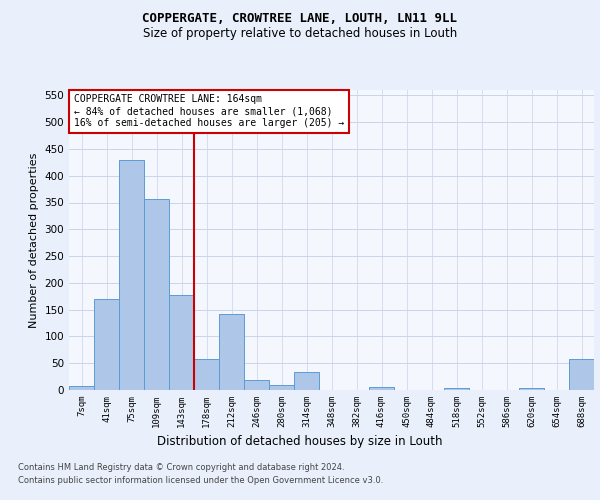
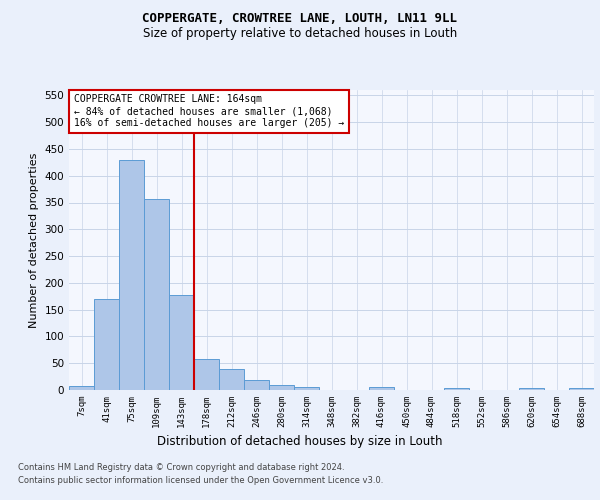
212sqm: 142 -> 40
314sqm: 34 -> 5
688sqm: 58 -> 3
